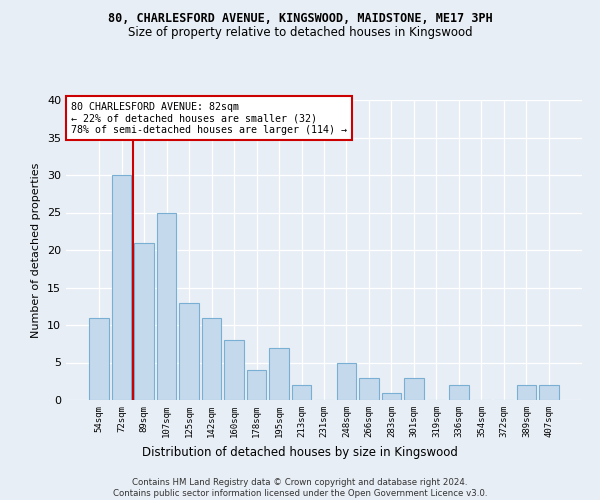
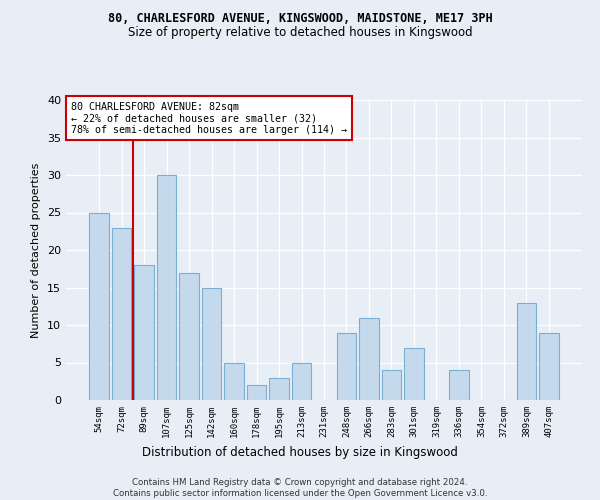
54sqm: 11 -> 25
72sqm: 30 -> 23
89sqm: 21 -> 18
107sqm: 25 -> 30
125sqm: 13 -> 17
142sqm: 11 -> 15
160sqm: 8 -> 5
178sqm: 4 -> 2
195sqm: 7 -> 3
213sqm: 2 -> 5
248sqm: 5 -> 9
266sqm: 3 -> 11
283sqm: 1 -> 4
301sqm: 3 -> 7
336sqm: 2 -> 4
389sqm: 2 -> 13
407sqm: 2 -> 9
